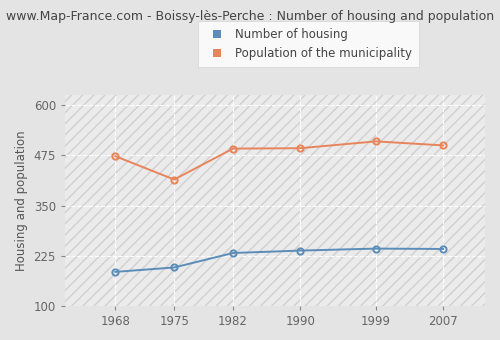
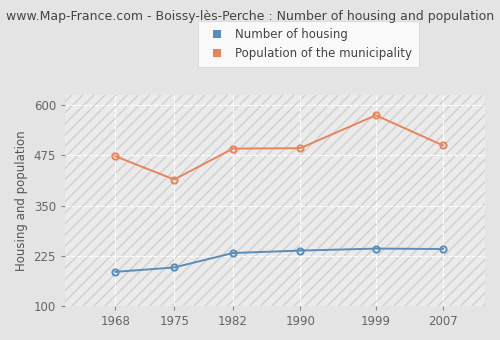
Population of the municipality/1999: 510 -> 575
